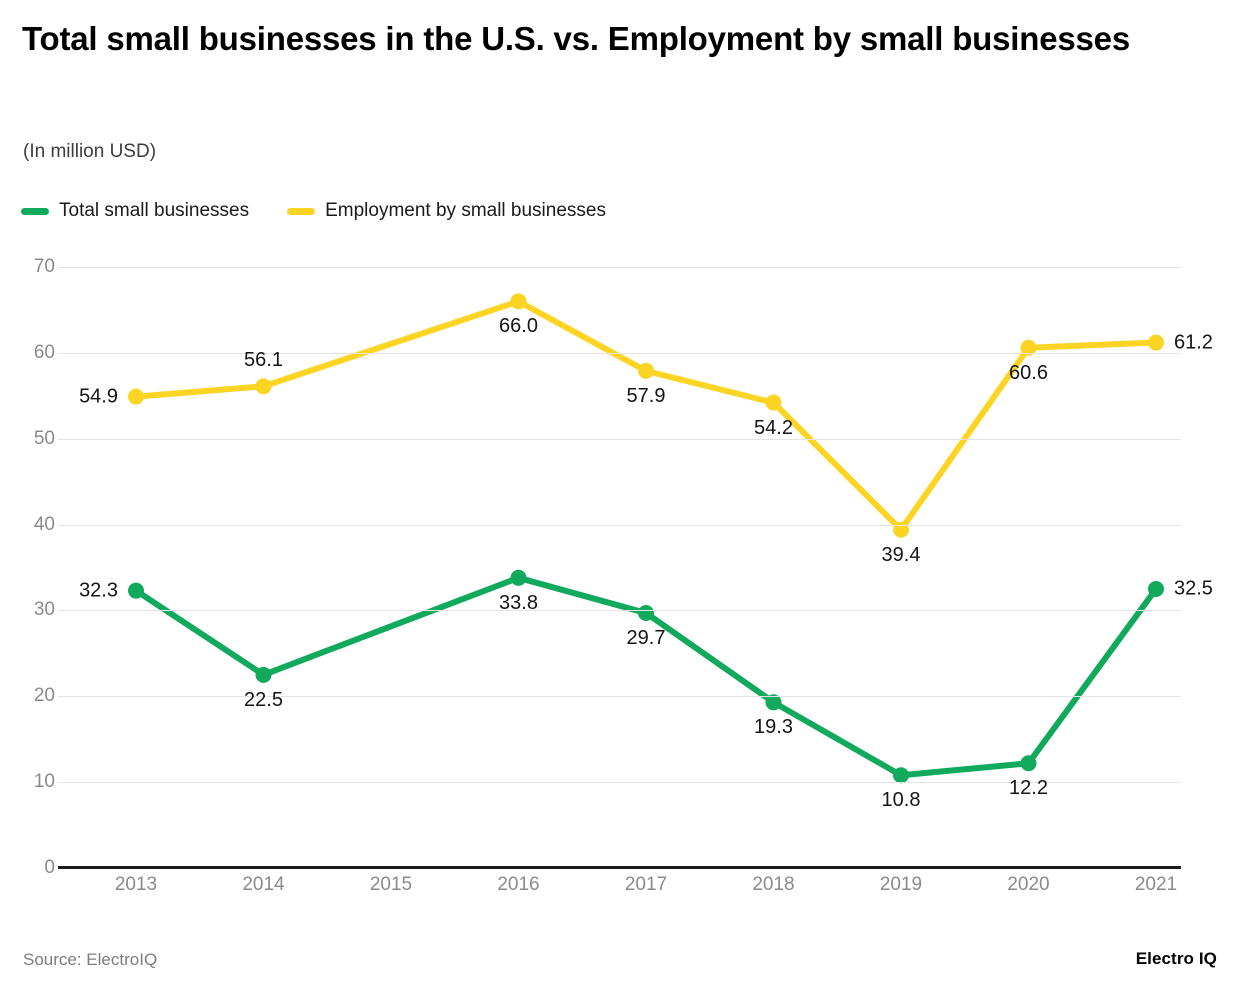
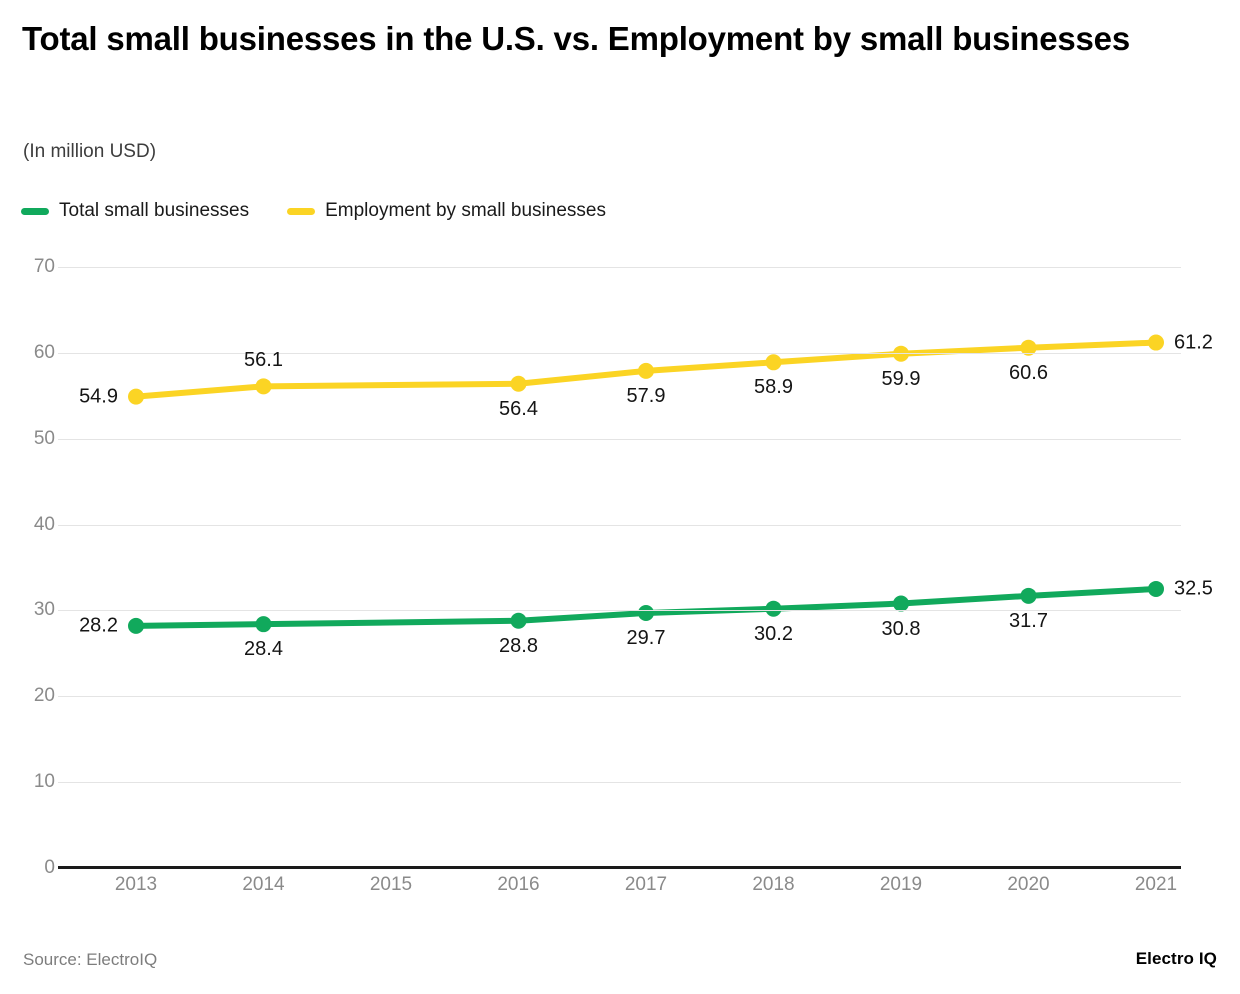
Total small businesses/2013: 32.3 -> 28.2
Total small businesses/2014: 22.5 -> 28.4
Total small businesses/2016: 33.8 -> 28.8
Employment by small businesses/2016: 66.0 -> 56.4
Total small businesses/2018: 19.3 -> 30.2
Employment by small businesses/2018: 54.2 -> 58.9
Total small businesses/2019: 10.8 -> 30.8
Employment by small businesses/2019: 39.4 -> 59.9
Total small businesses/2020: 12.2 -> 31.7
